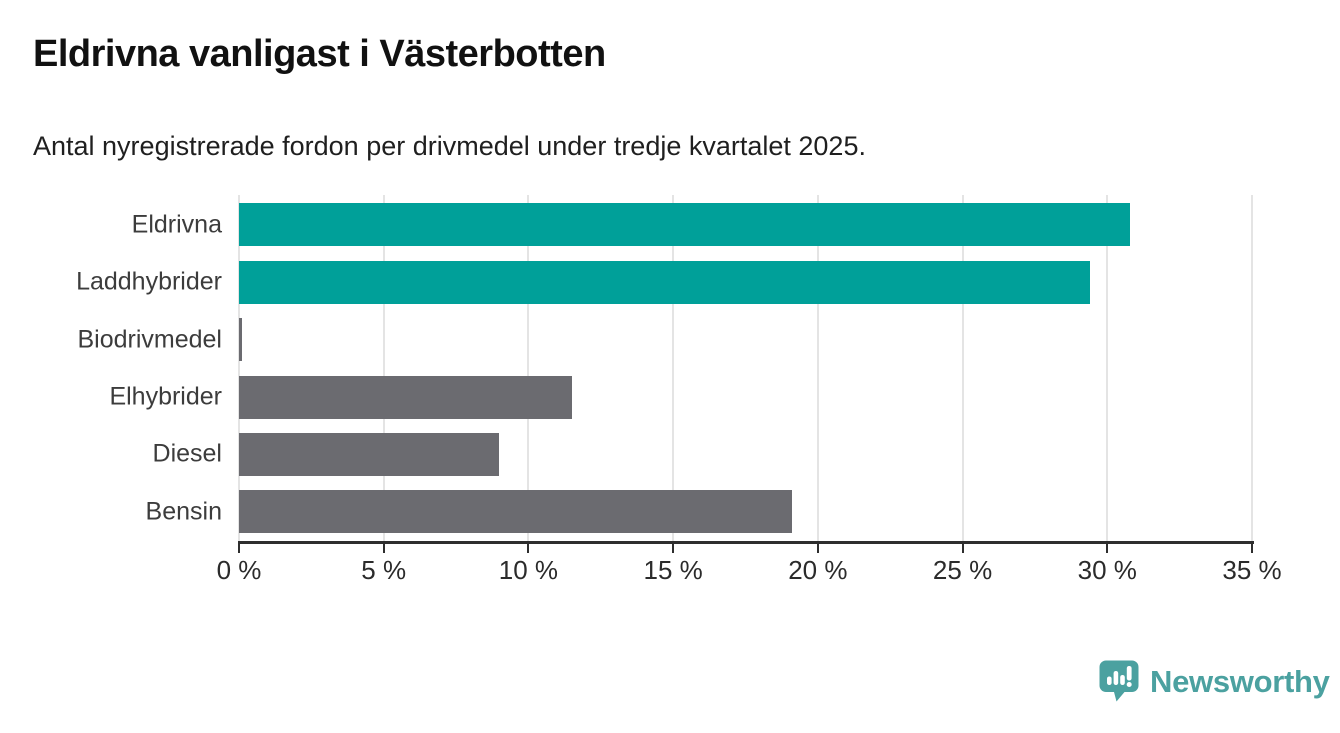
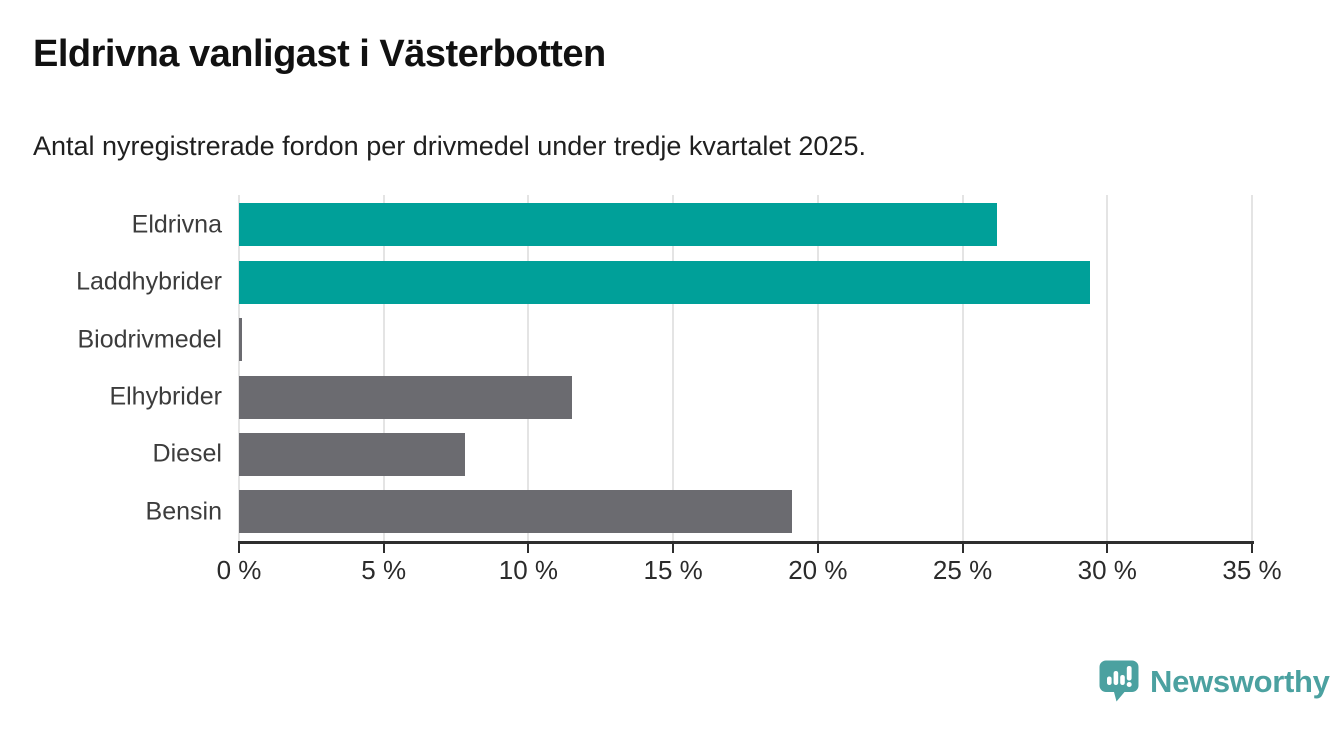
Eldrivna: 30.8% -> 26.2%
Diesel: 9.0% -> 7.8%
